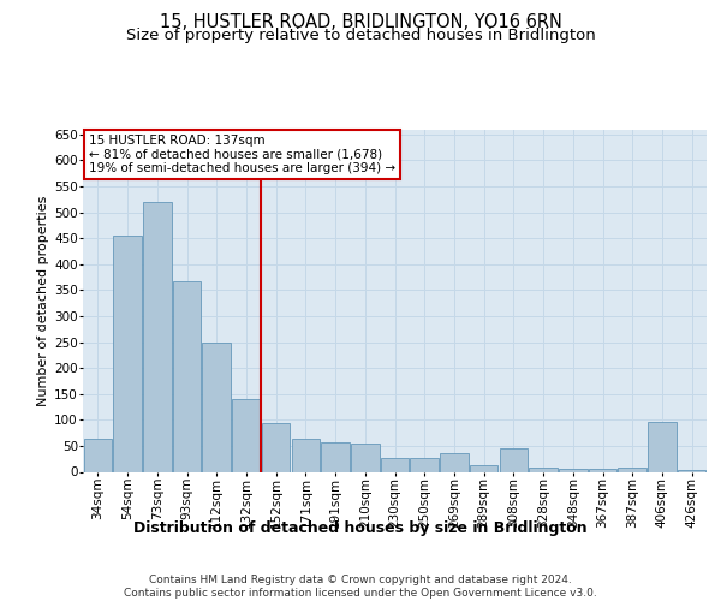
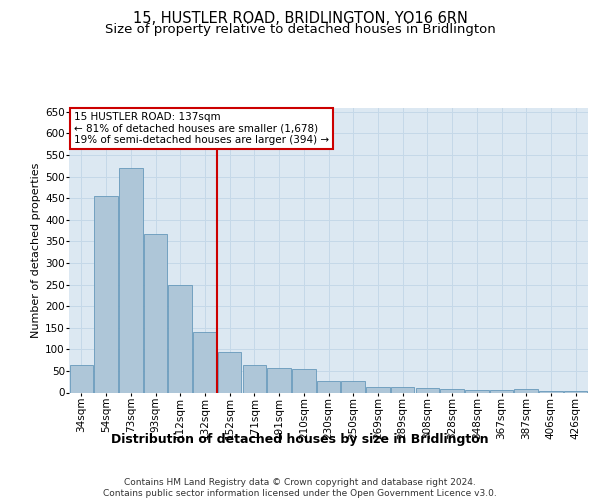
269sqm: 35 -> 12
308sqm: 45 -> 10
406sqm: 95 -> 4
